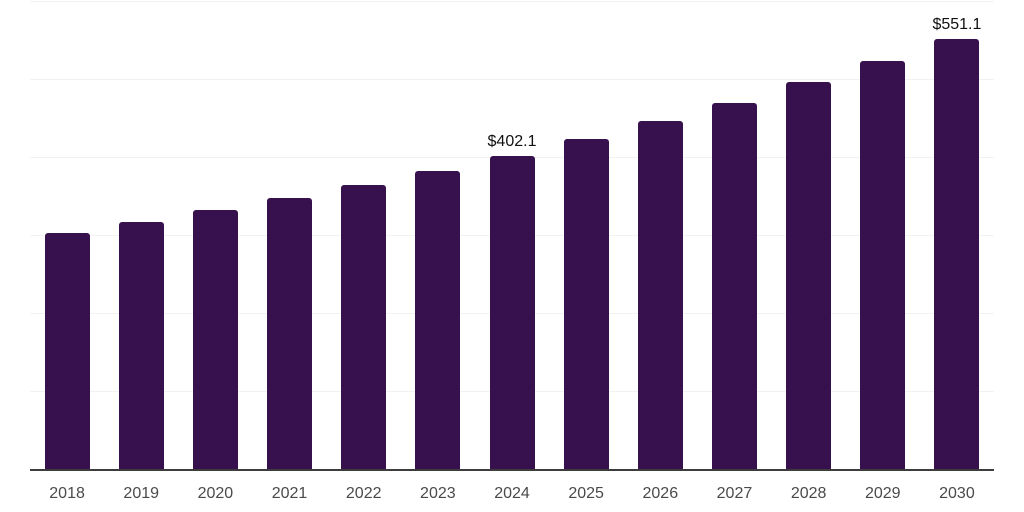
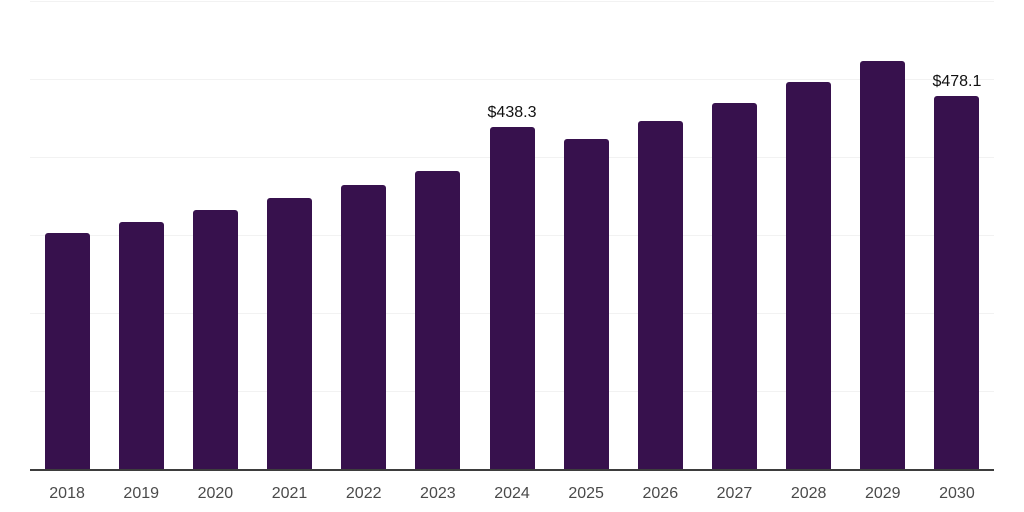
2024: $402.1 -> $438.3
2030: $551.1 -> $478.1
